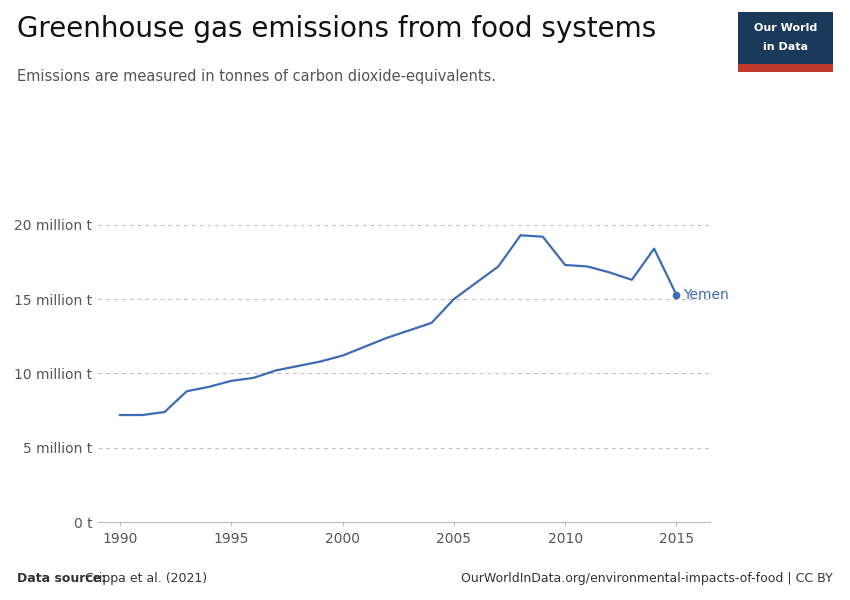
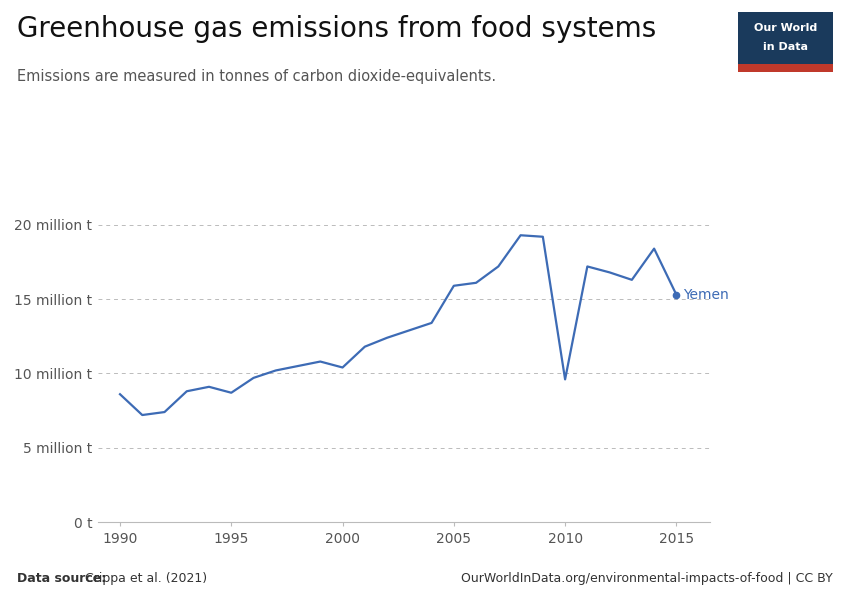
1990: 7.2 million t -> 8.6 million t
1995: 9.5 million t -> 8.7 million t
2000: 11.2 million t -> 10.4 million t
2005: 15.0 million t -> 15.9 million t
2010: 17.3 million t -> 9.6 million t
